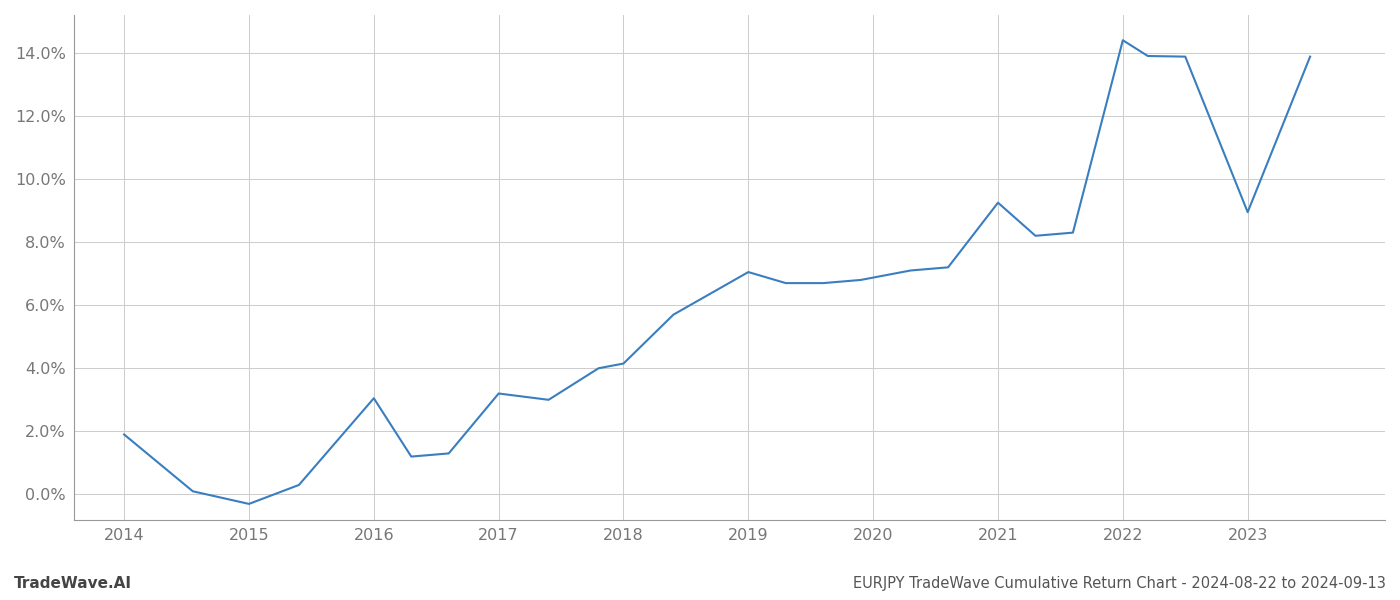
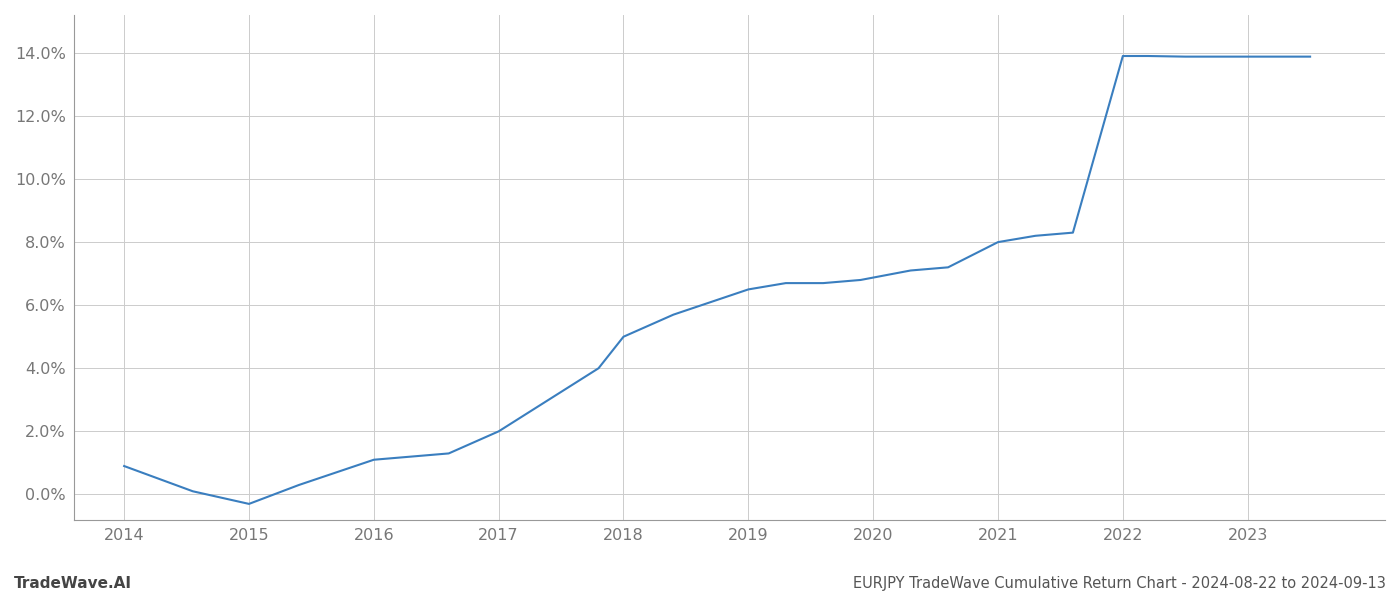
2014: 1.90% -> 0.90%
2016: 3.05% -> 1.10%
2017: 3.20% -> 2.00%
2018: 4.15% -> 5.00%
2019: 7.05% -> 6.50%
2021: 9.25% -> 8.00%
2022: 14.40% -> 13.90%
2023: 8.95% -> 13.88%
